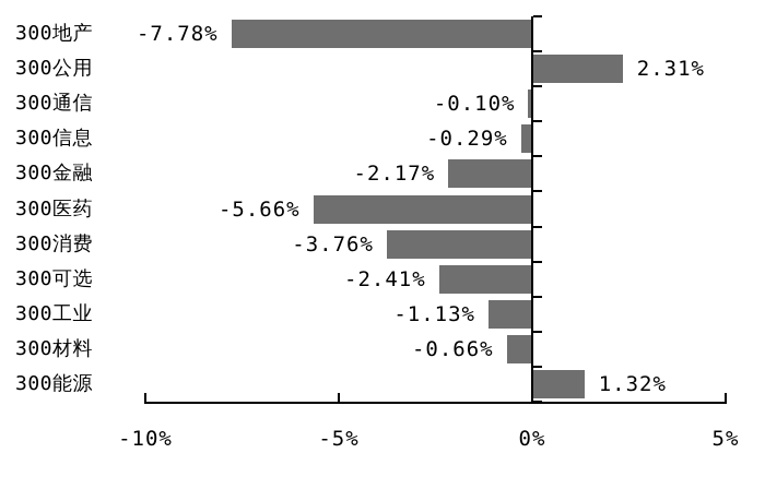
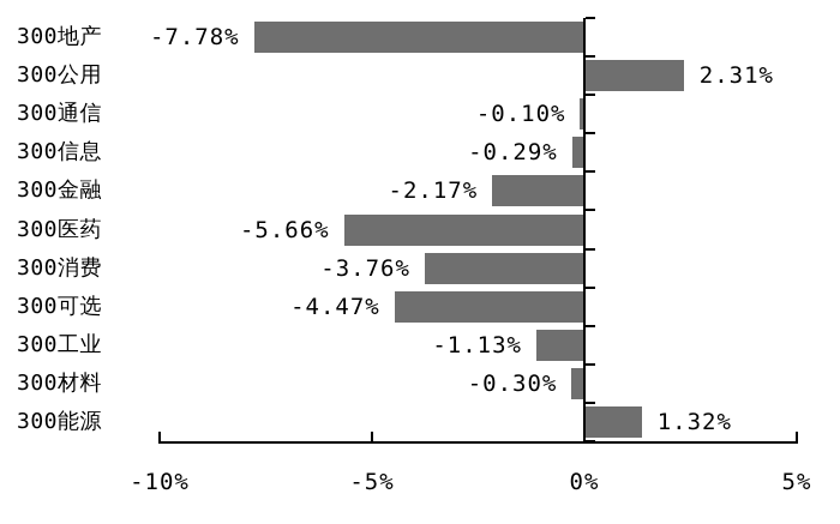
300可选: -2.41% -> -4.47%
300材料: -0.66% -> -0.30%
